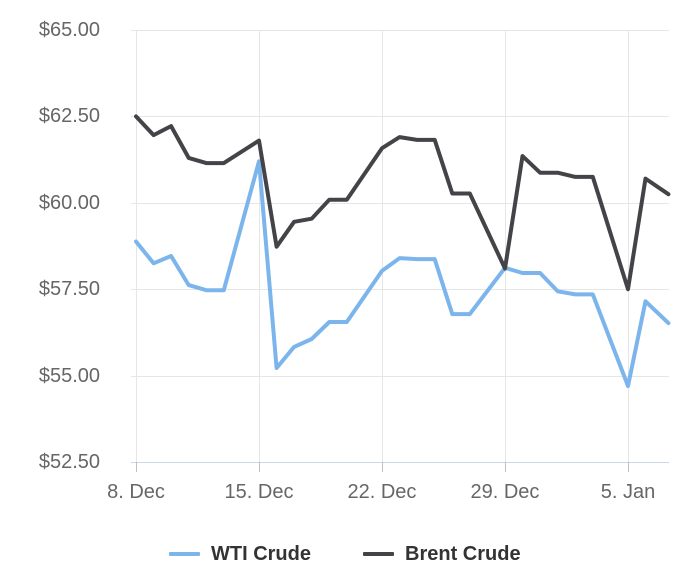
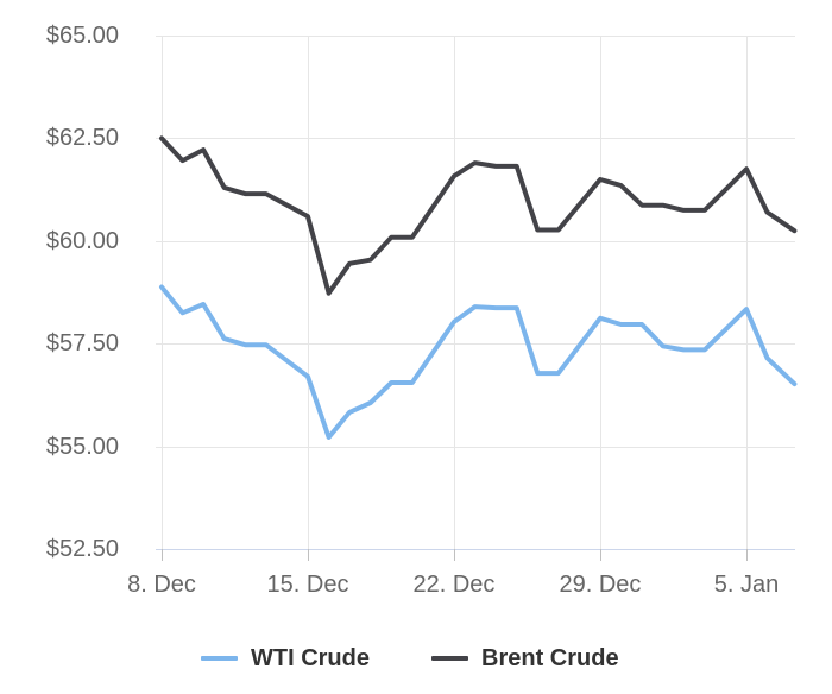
WTI Crude/15. Dec: $61.2 -> $56.7
Brent Crude/15. Dec: $61.8 -> $60.6
Brent Crude/29. Dec: $58.1 -> $61.5
WTI Crude/5. Jan: $54.7 -> $58.3
Brent Crude/5. Jan: $57.5 -> $61.8
